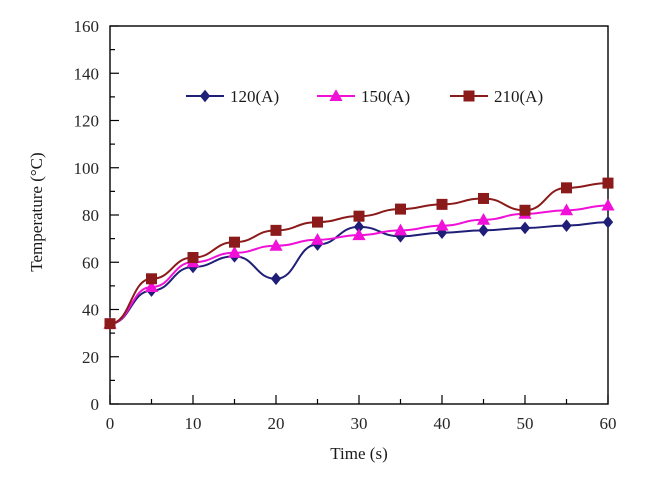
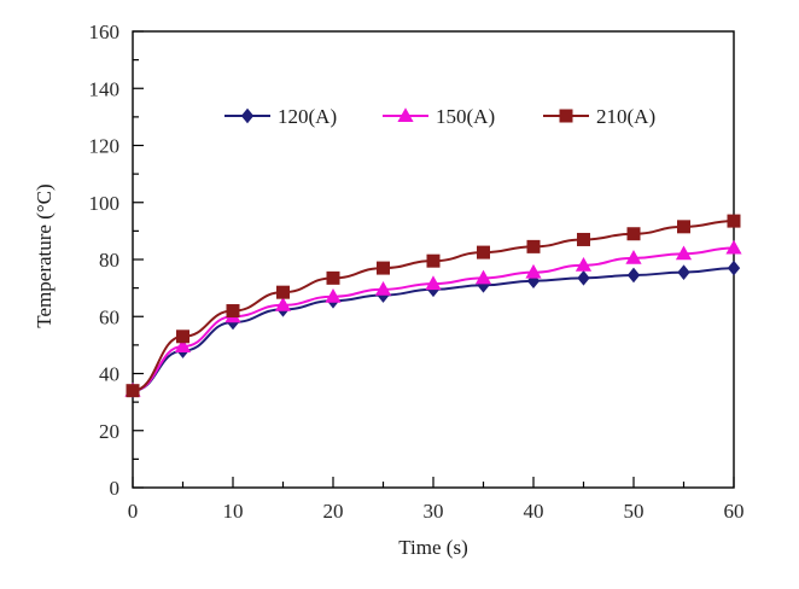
120(A)/20: 53 -> 66
120(A)/30: 75 -> 70
210(A)/50: 82 -> 89
